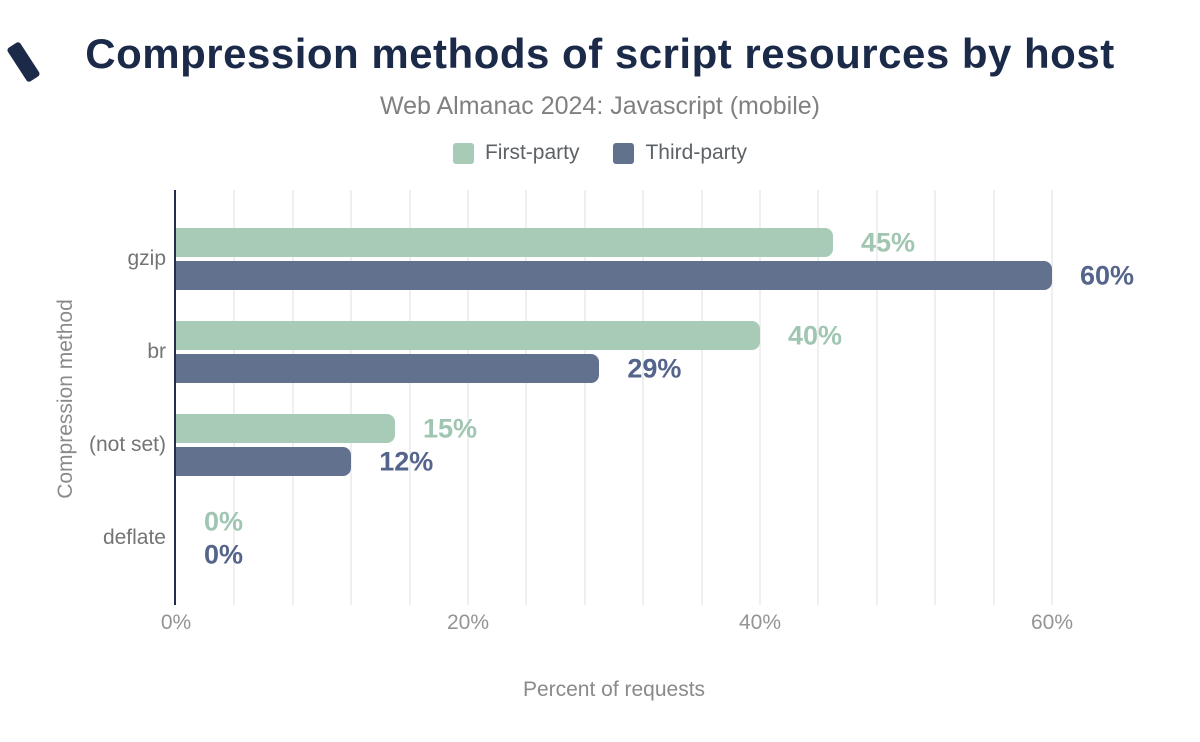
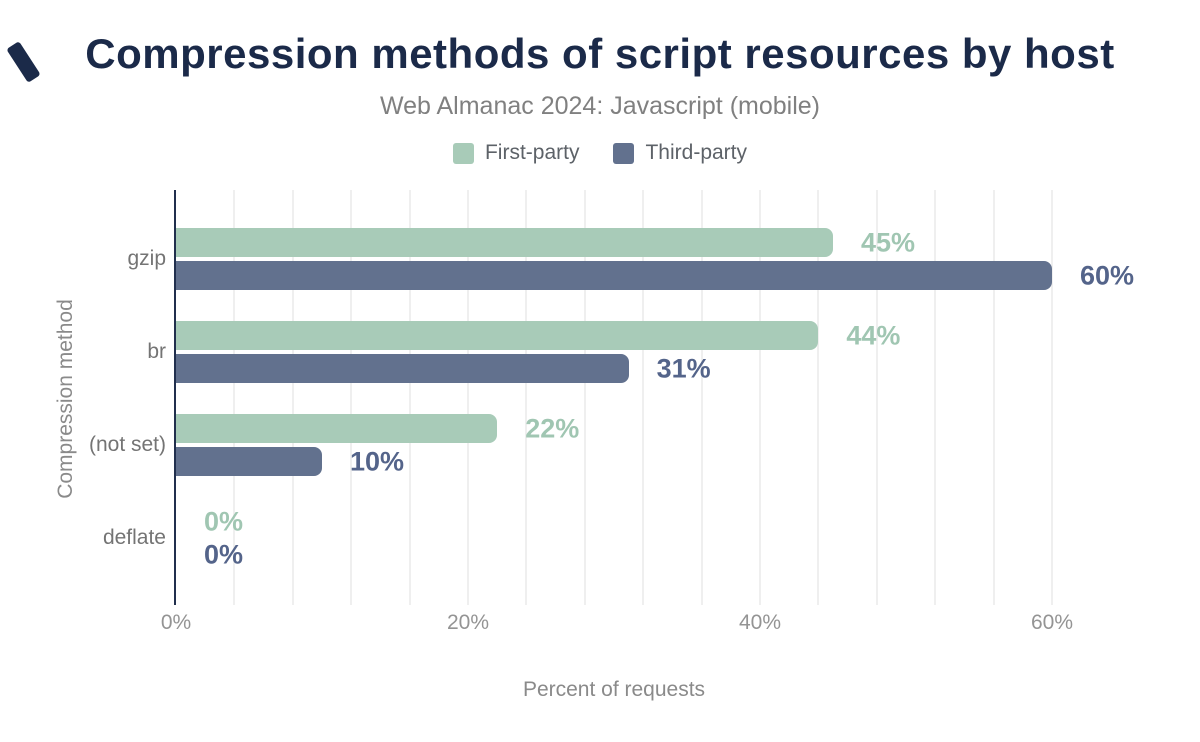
First-party/br: 40% -> 44%
Third-party/br: 29% -> 31%
First-party/(not set): 15% -> 22%
Third-party/(not set): 12% -> 10%
